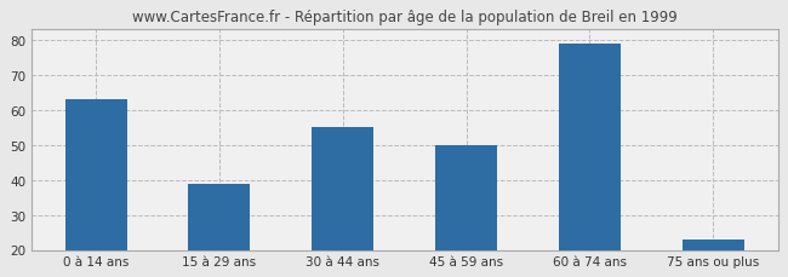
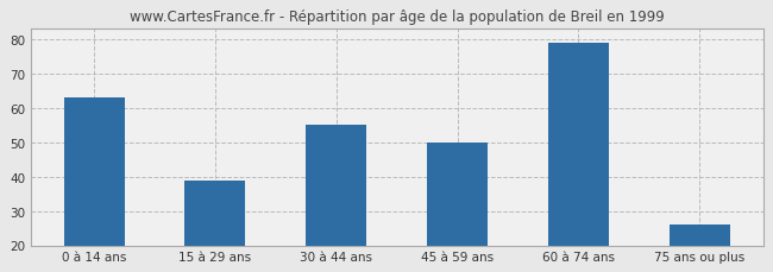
75 ans ou plus: 23 -> 26
